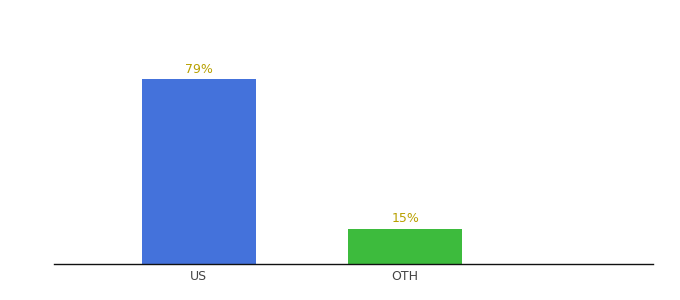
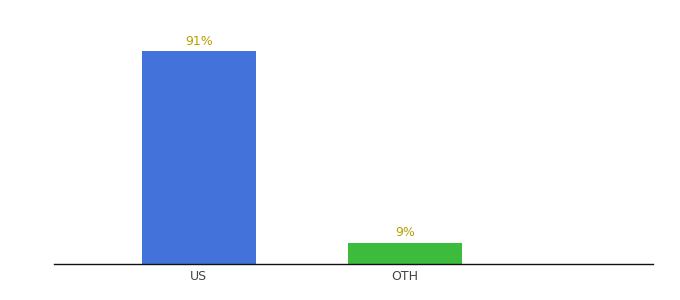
US: 79% -> 91%
OTH: 15% -> 9%
